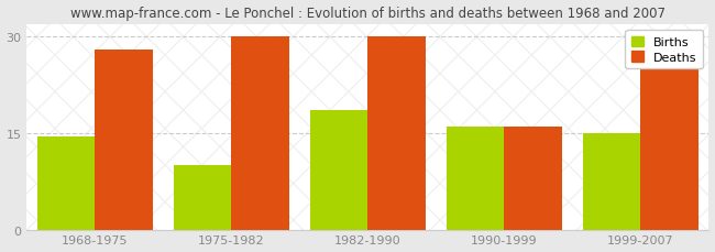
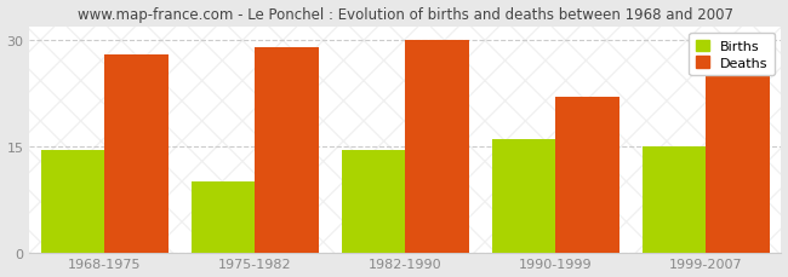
Deaths/1975-1982: 30 -> 29
Births/1982-1990: 18.6 -> 14.5
Deaths/1990-1999: 16 -> 22
